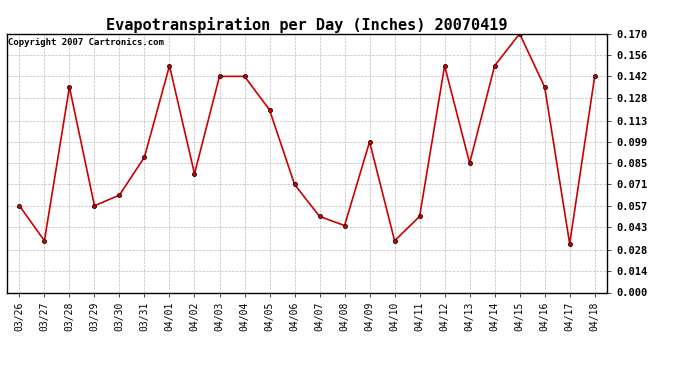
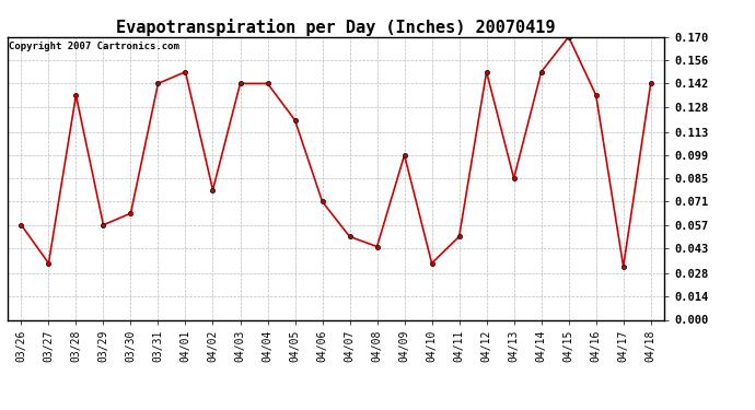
03/31: 0.089 -> 0.142
